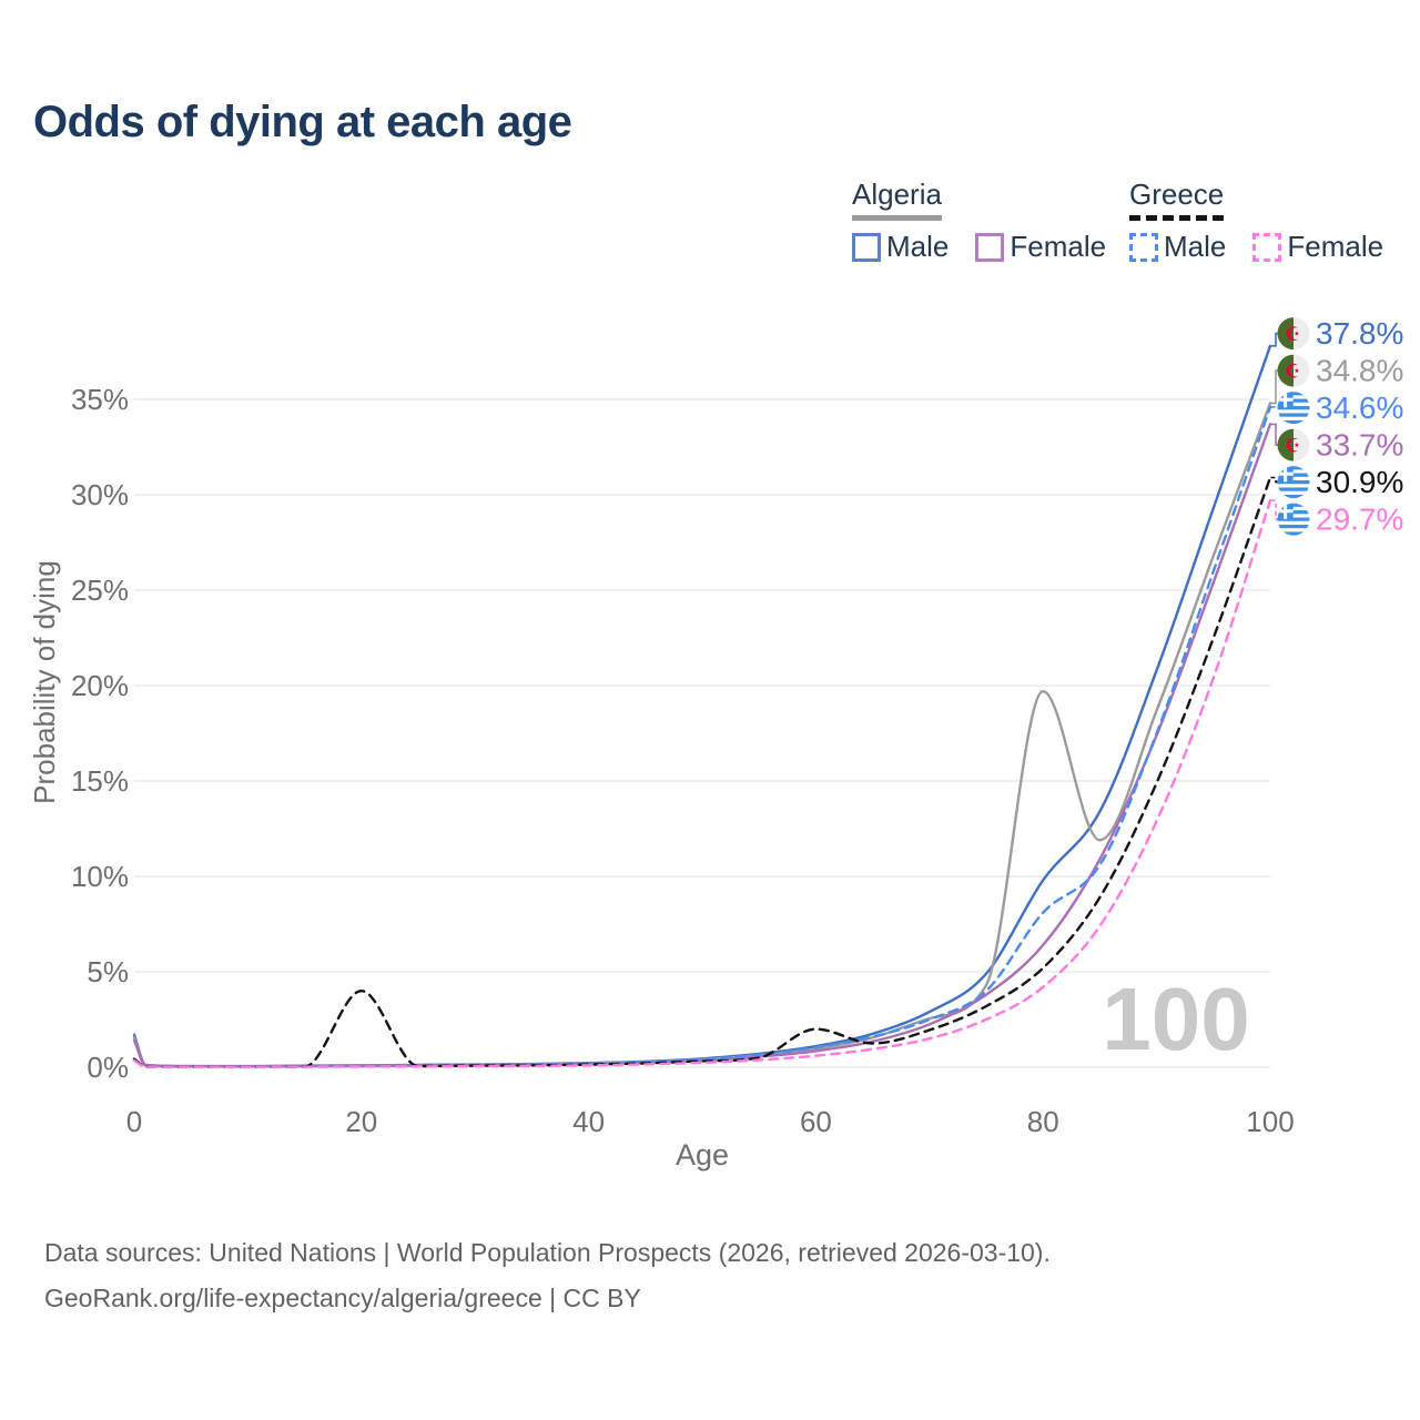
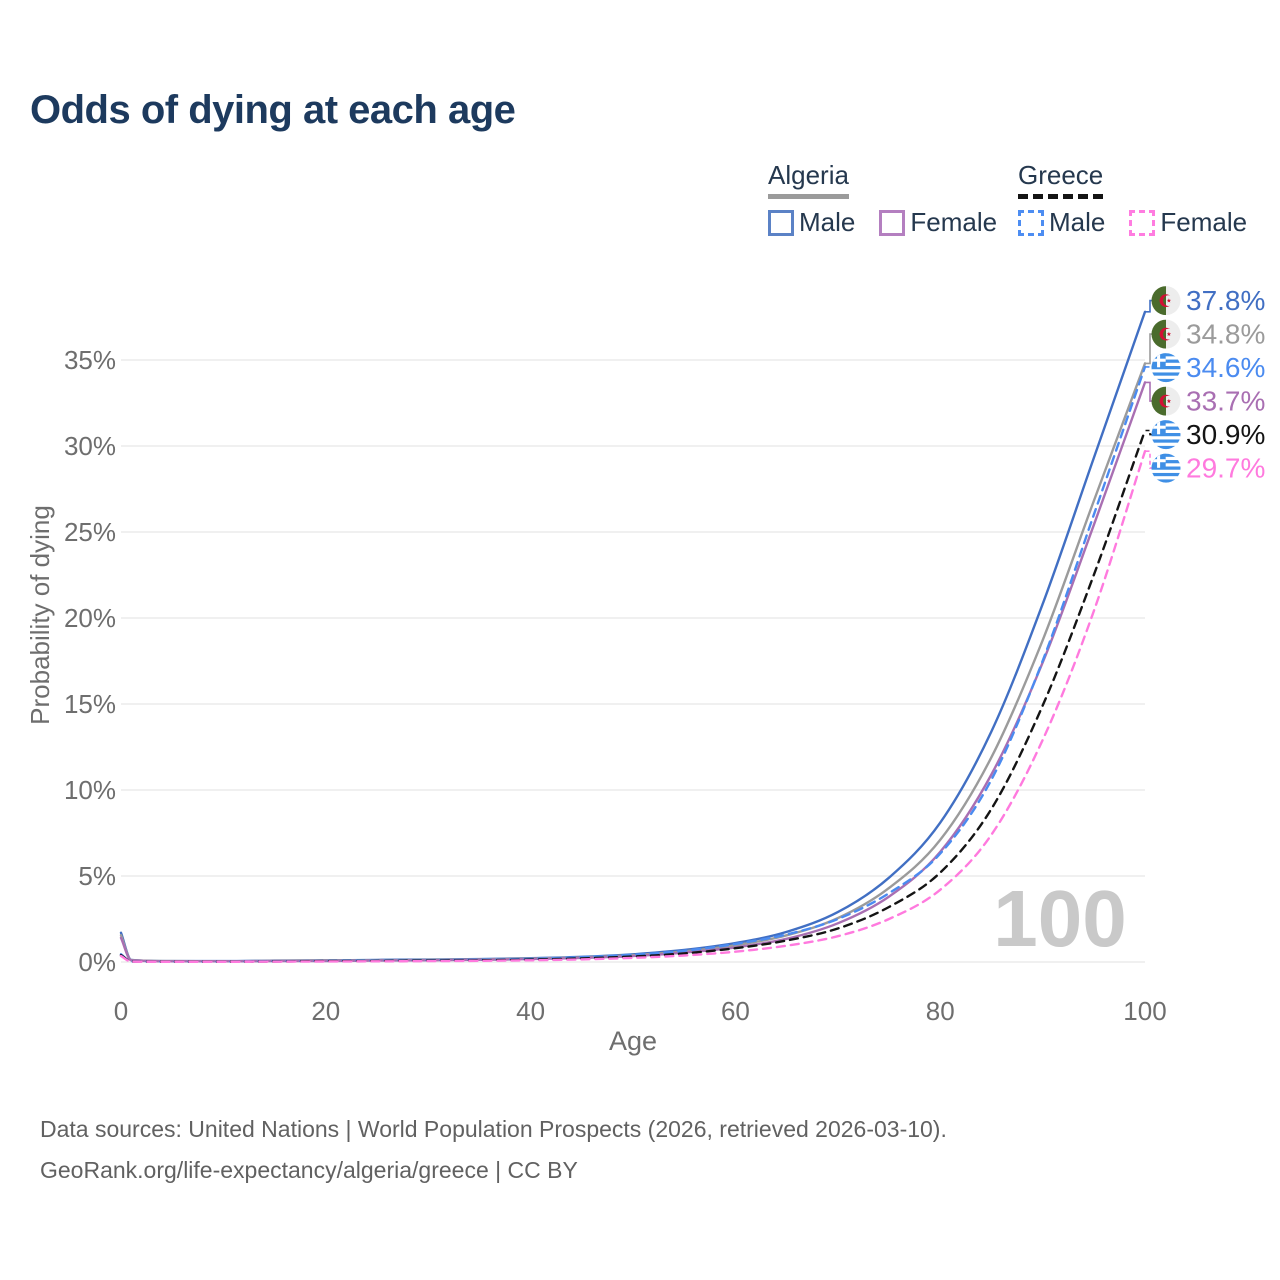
Greece/20: 4.0% -> 0.1%
Greece/60: 2.0% -> 0.8%
Algeria Male/80: 9.8% -> 8.1%
Algeria/80: 19.7% -> 7.1%
Greece Male/80: 8.1% -> 6.3%
